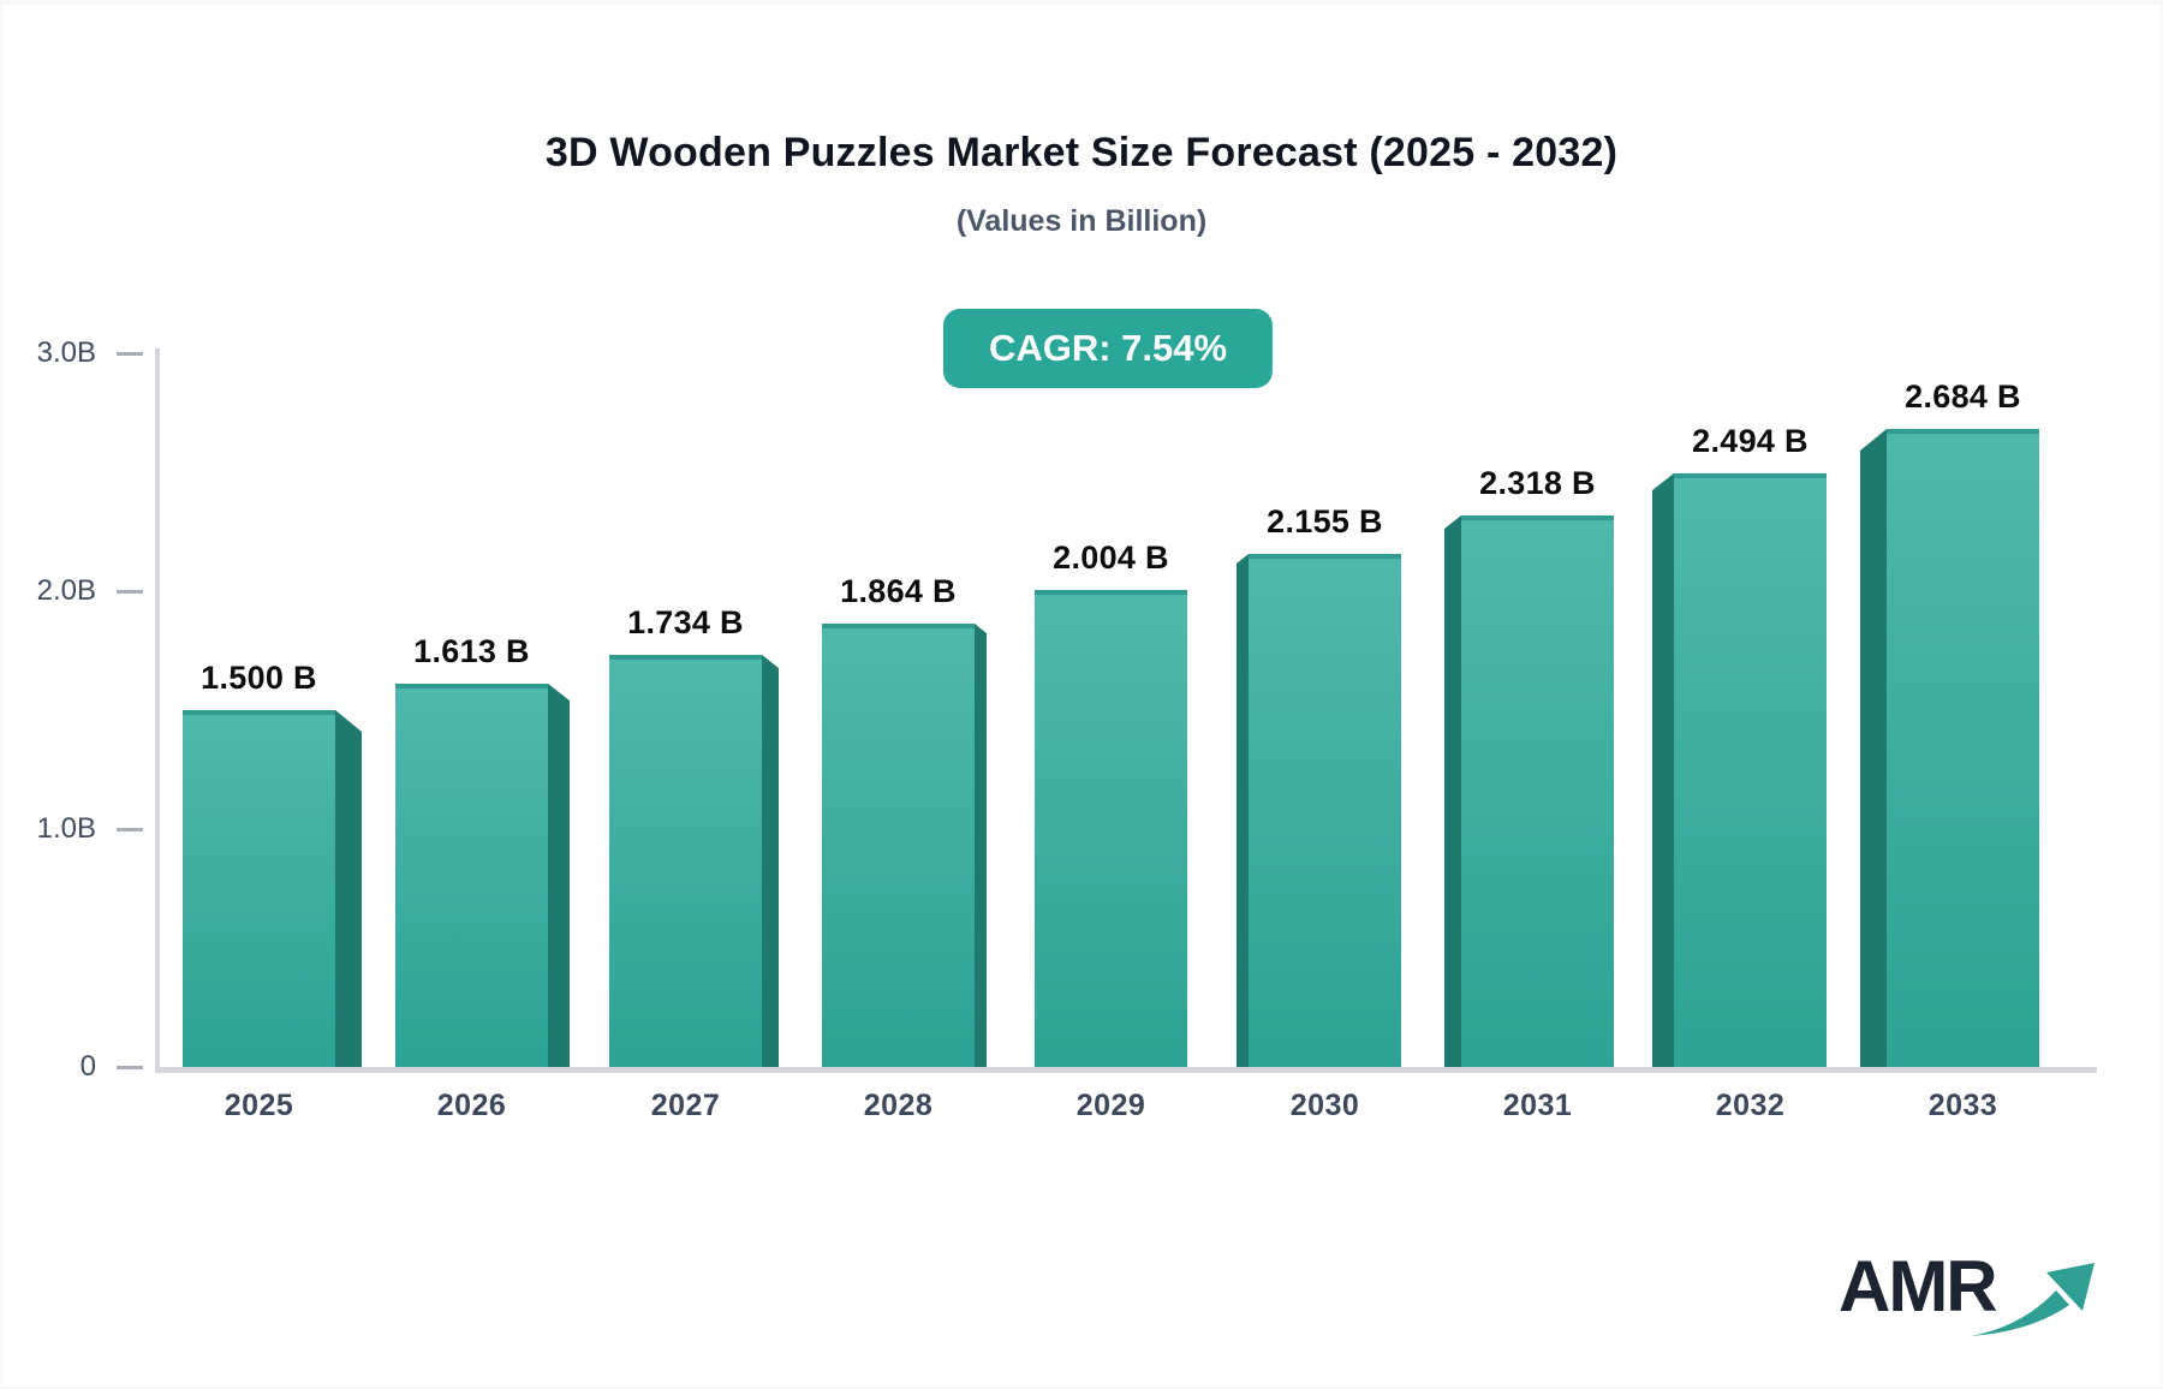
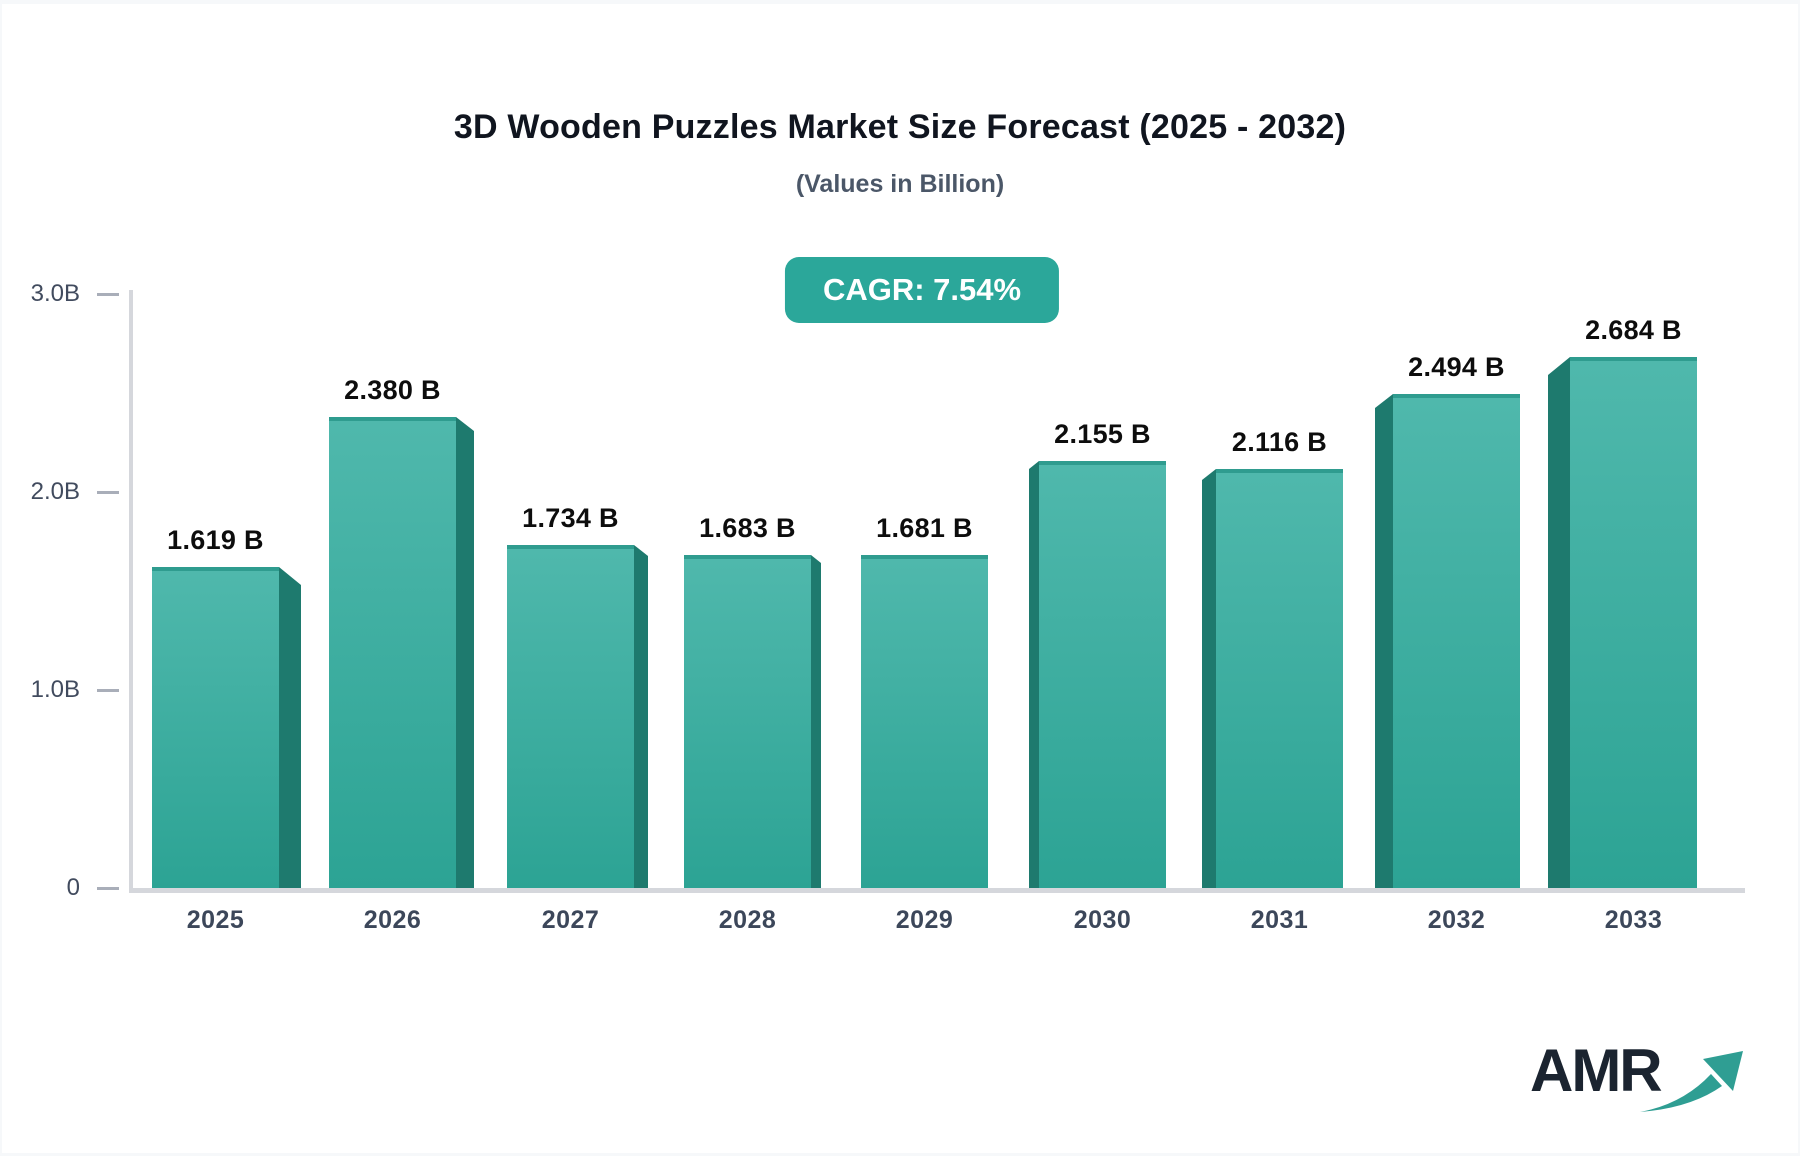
2025: 1.500 -> 1.619
2026: 1.613 -> 2.380
2028: 1.864 -> 1.683
2029: 2.004 -> 1.681
2031: 2.318 -> 2.116
